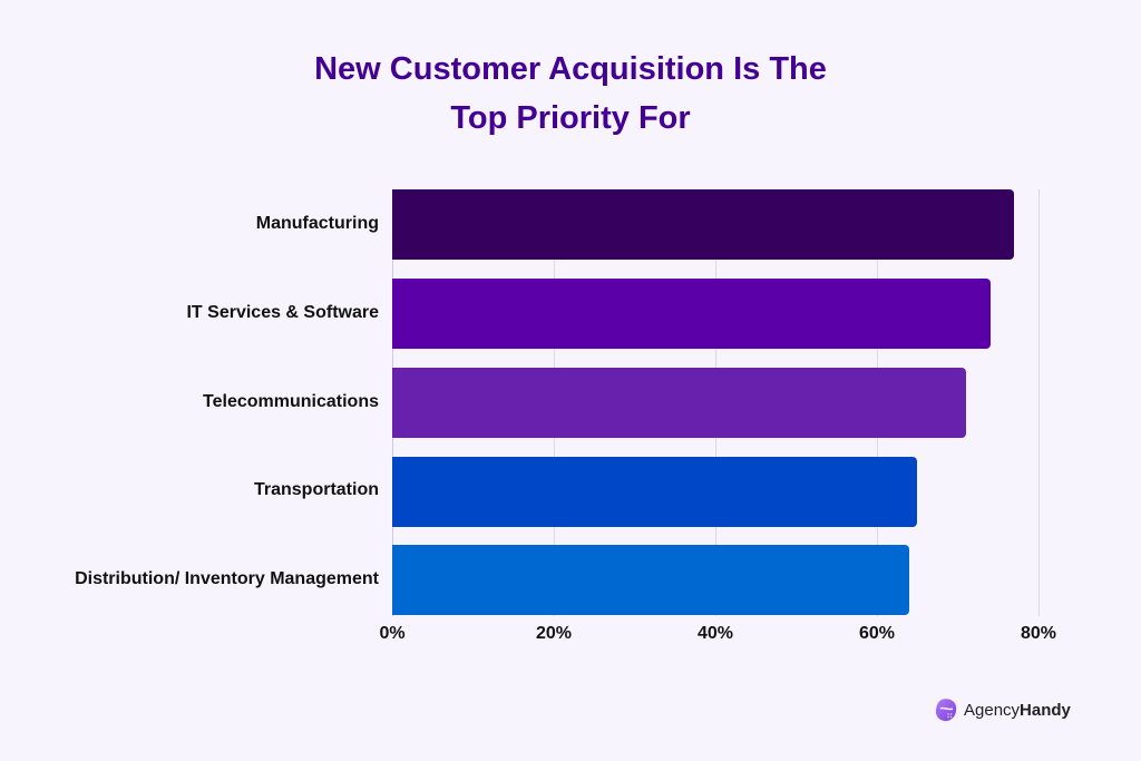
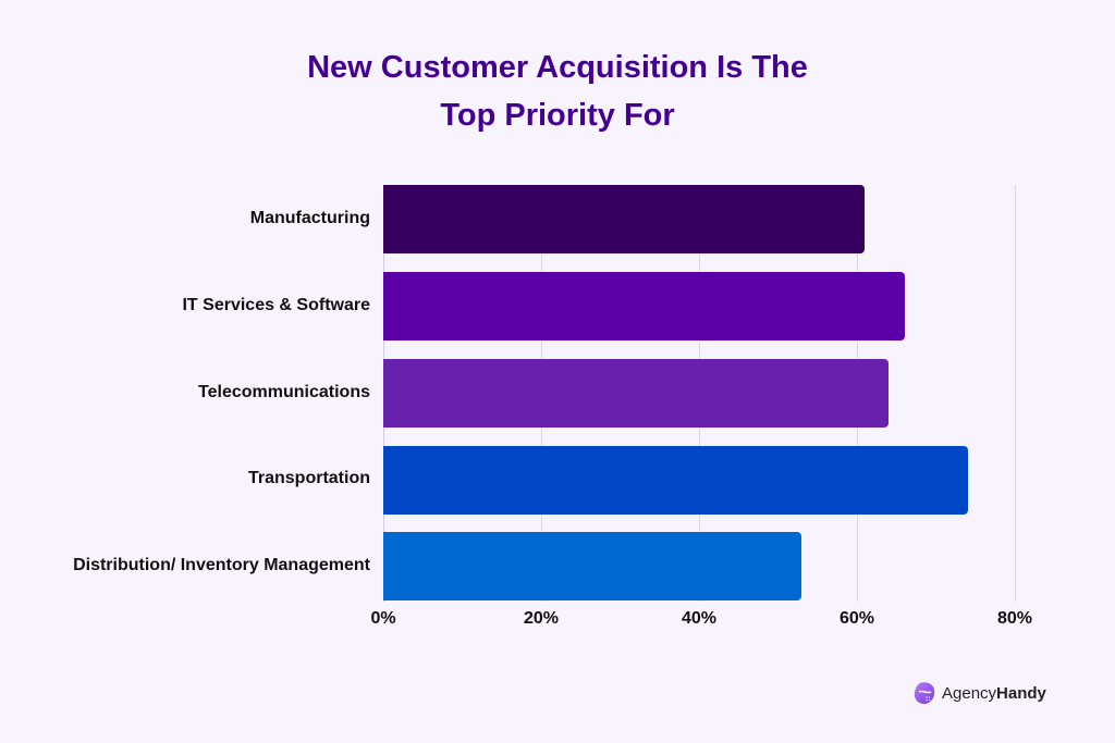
Manufacturing: 77% -> 61%
IT Services & Software: 74% -> 66%
Telecommunications: 71% -> 64%
Transportation: 65% -> 74%
Distribution/ Inventory Management: 64% -> 53%
